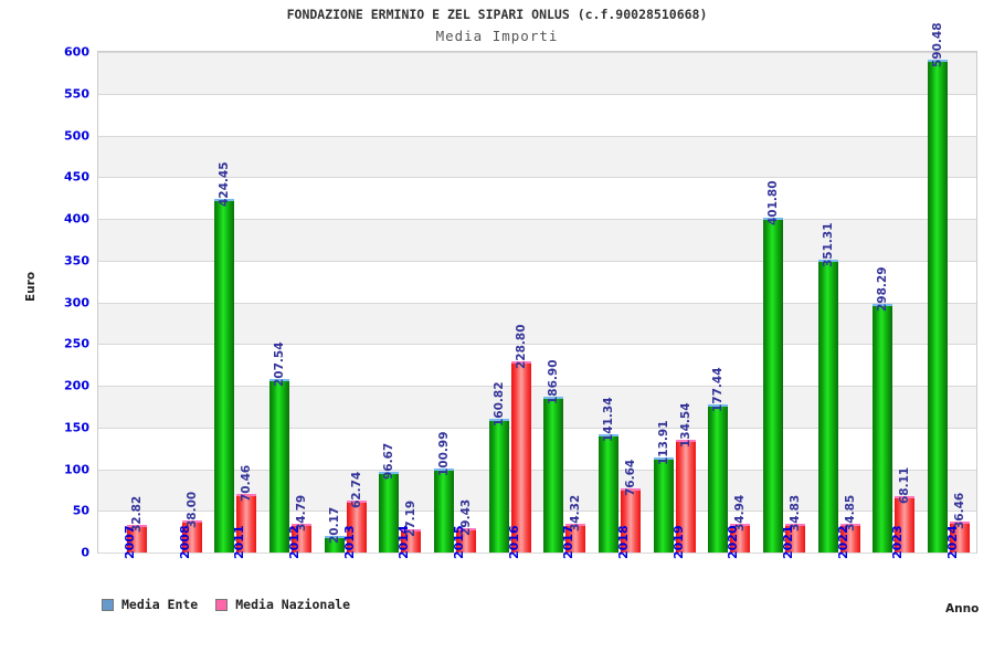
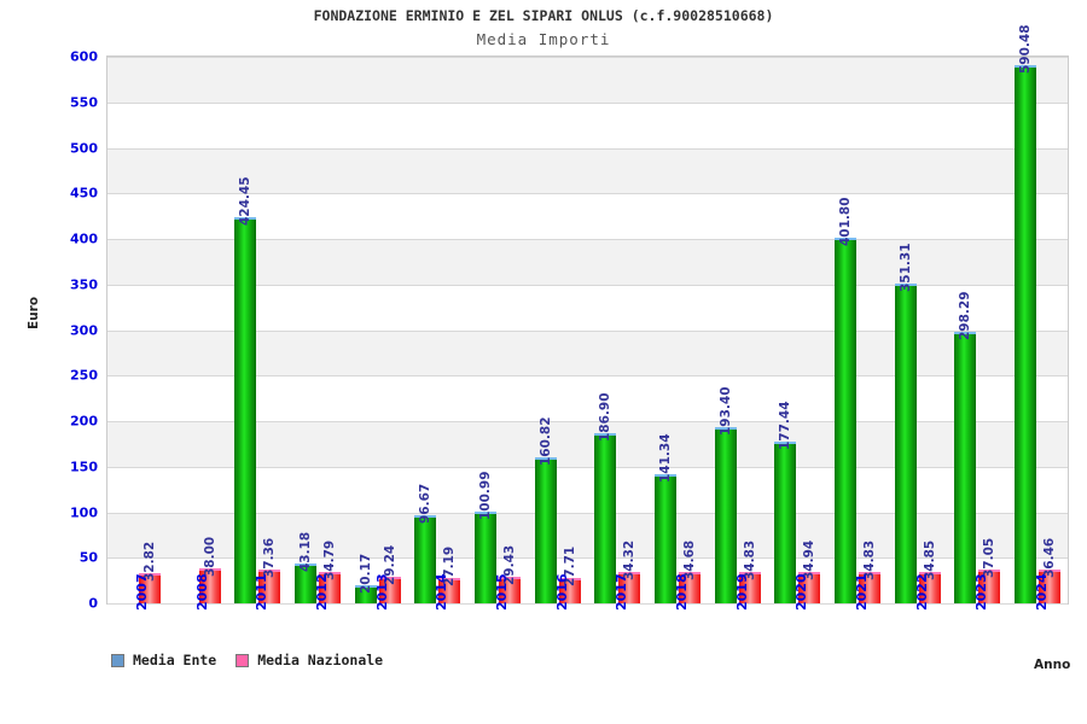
Media Nazionale/2011: 70.46 -> 37.36
Media Ente/2012: 207.54 -> 43.18
Media Nazionale/2013: 62.74 -> 29.24
Media Nazionale/2016: 228.80 -> 27.71
Media Nazionale/2018: 76.64 -> 34.68
Media Ente/2019: 113.91 -> 193.40
Media Nazionale/2019: 134.54 -> 34.83
Media Nazionale/2023: 68.11 -> 37.05
